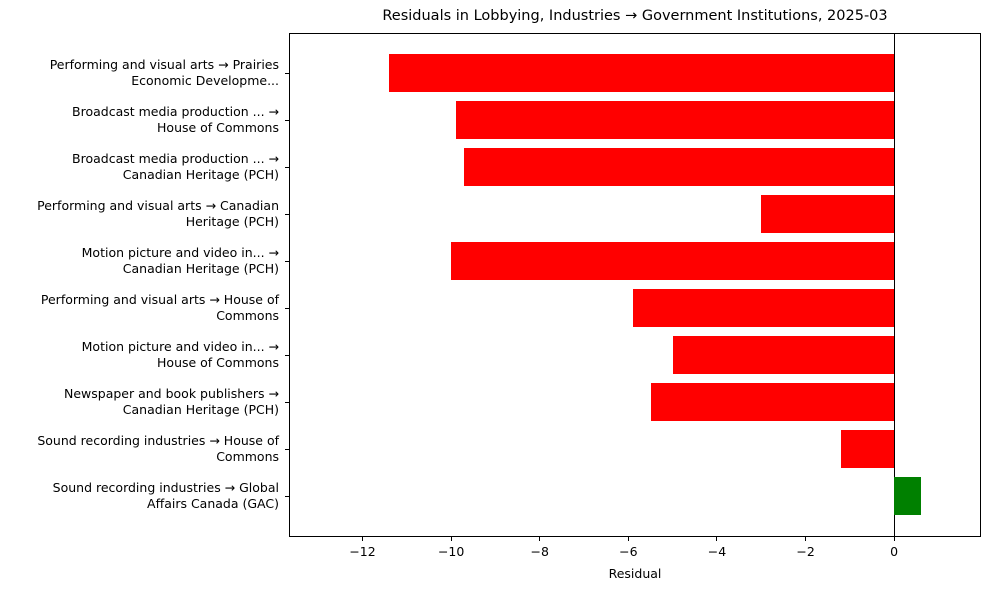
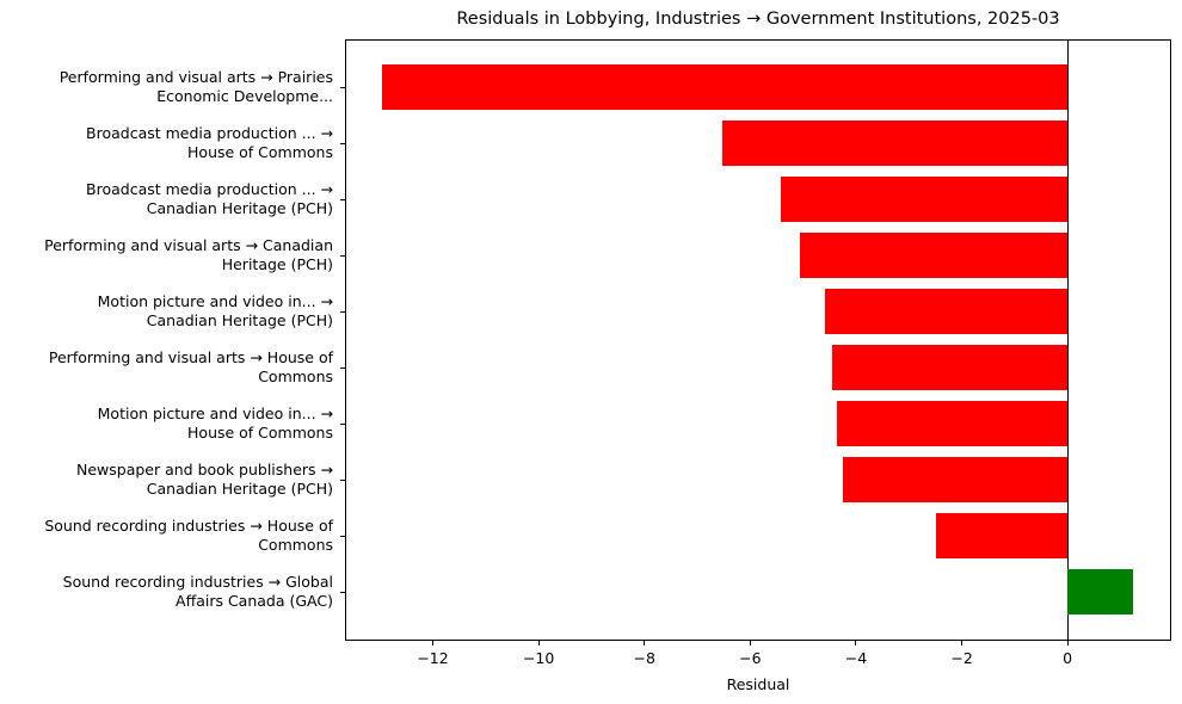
Performing and visual arts → Prairies Economic Developme...: -11.4 -> -13.0
Broadcast media production ... → House of Commons: -9.9 -> -6.5
Broadcast media production ... → Canadian Heritage (PCH): -9.7 -> -5.4
Performing and visual arts → Canadian Heritage (PCH): -3.0 -> -5.1
Motion picture and video in... → Canadian Heritage (PCH): -10.0 -> -4.6
Performing and visual arts → House of Commons: -5.9 -> -4.5
Motion picture and video in... → House of Commons: -5.0 -> -4.4
Newspaper and book publishers → Canadian Heritage (PCH): -5.5 -> -4.2
Sound recording industries → House of Commons: -1.2 -> -2.5
Sound recording industries → Global Affairs Canada (GAC): 0.6 -> 1.2
